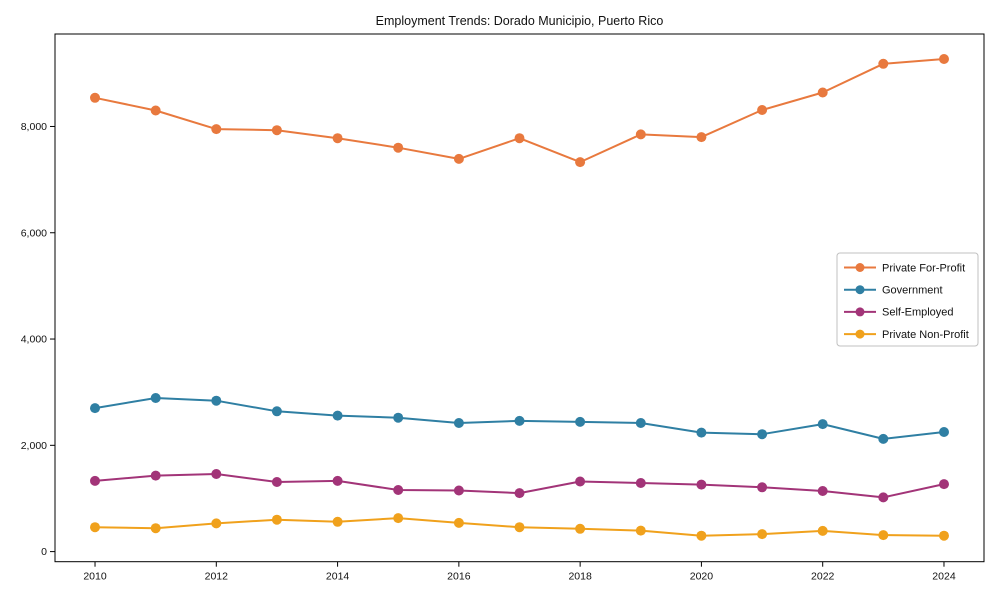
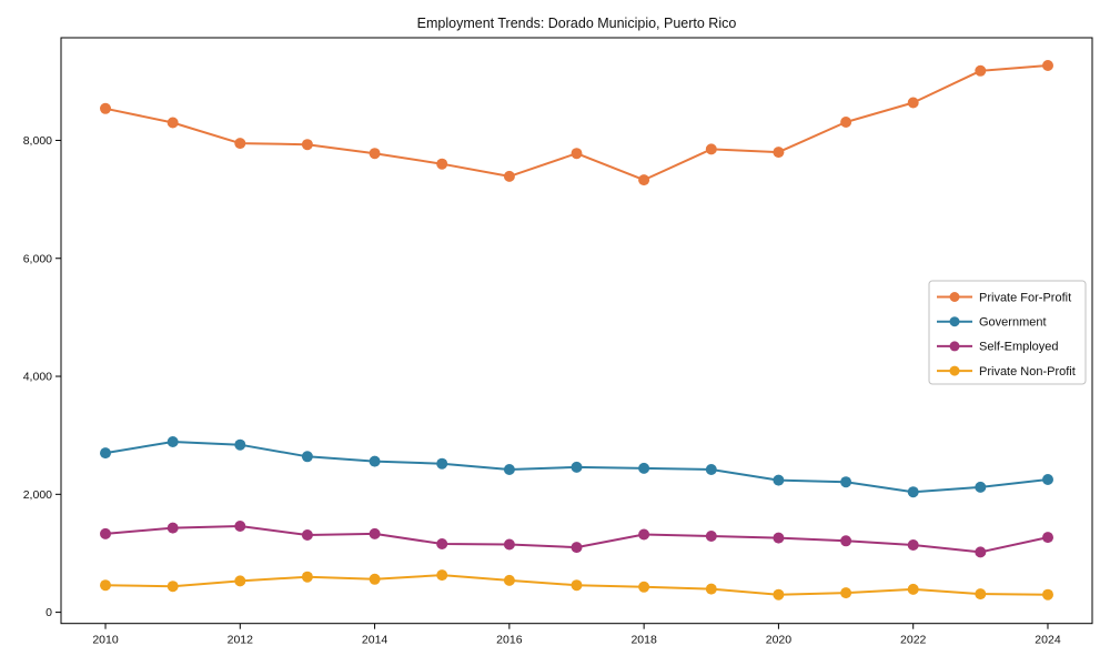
Government/2022: 2400 -> 2000
